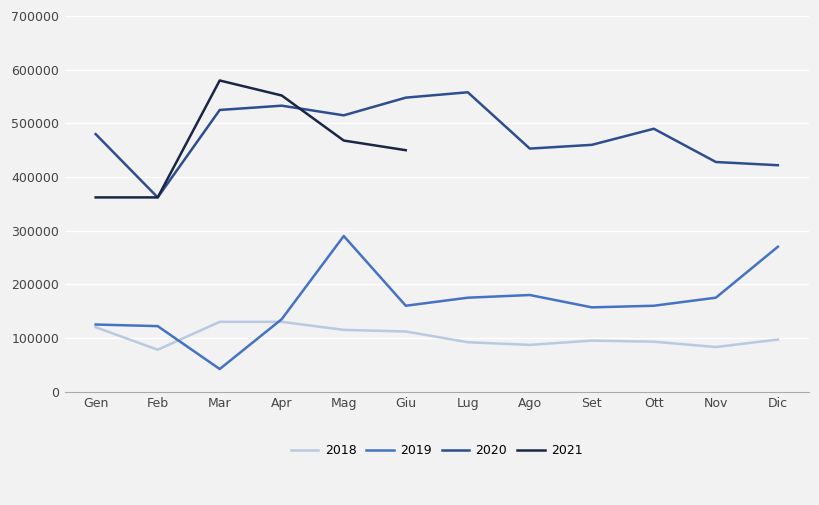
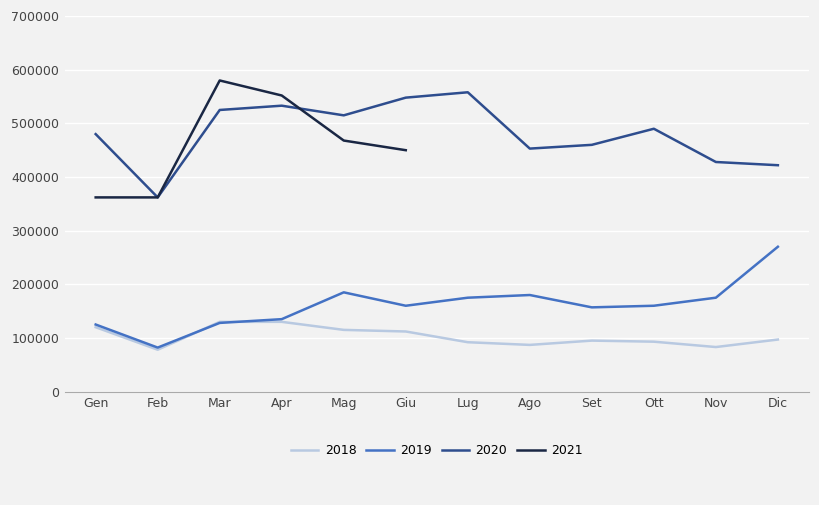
2019/Feb: 122000 -> 82000
2019/Mar: 42000 -> 128000
2019/Mag: 290000 -> 185000
